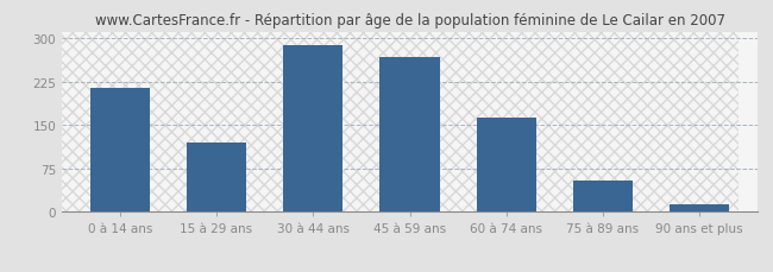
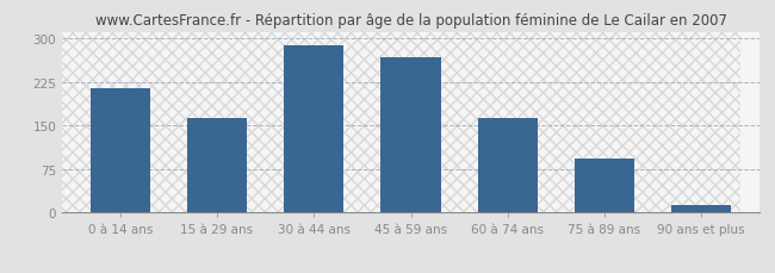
15 à 29 ans: 120 -> 163
75 à 89 ans: 55 -> 93
